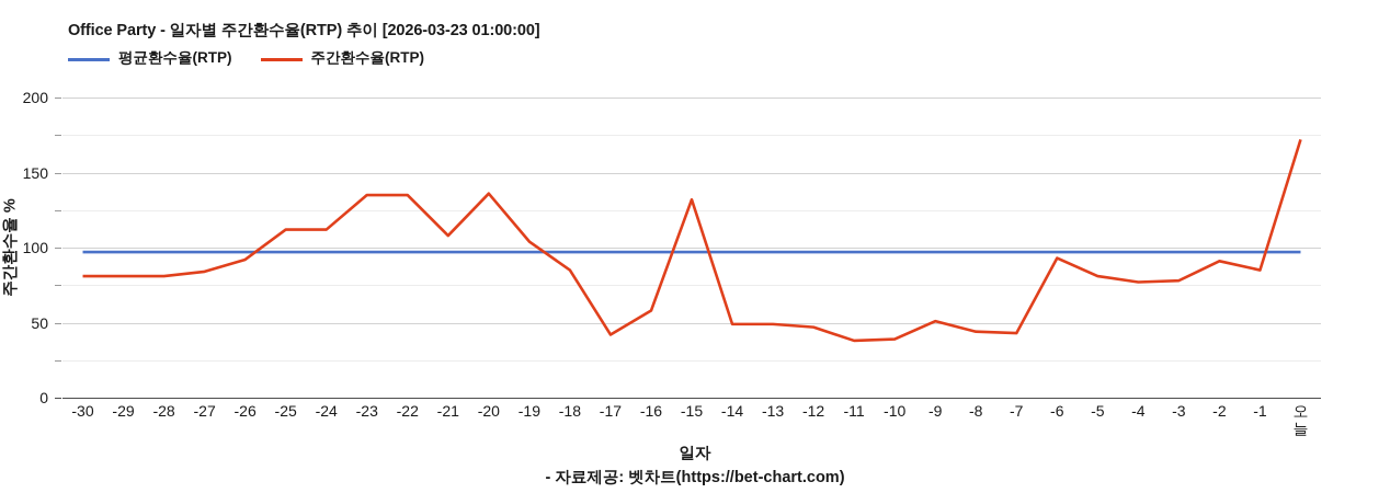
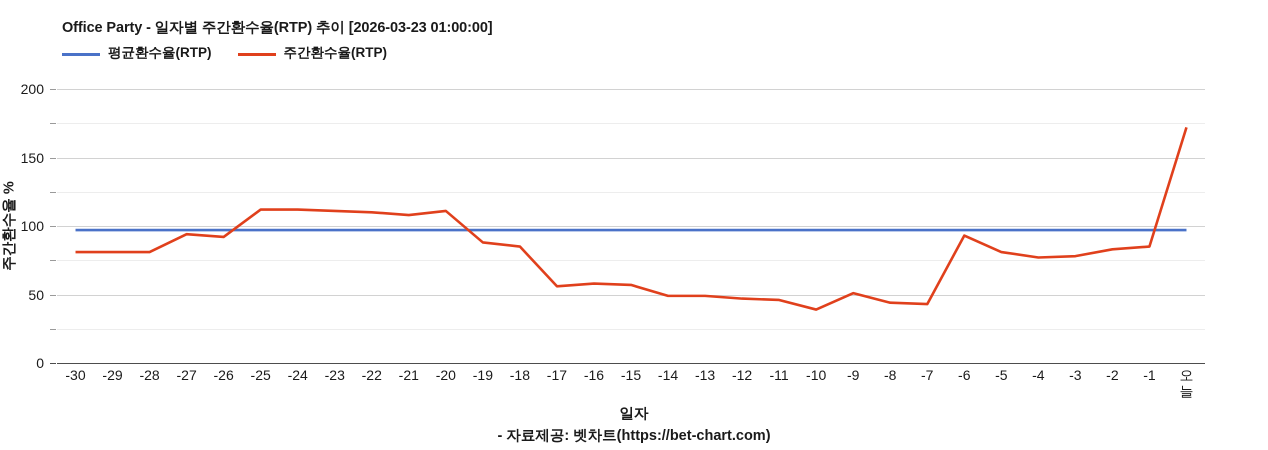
주간환수율(RTP)/-27: 84 -> 94
주간환수율(RTP)/-23: 135 -> 111
주간환수율(RTP)/-22: 135 -> 110
주간환수율(RTP)/-20: 136 -> 111
주간환수율(RTP)/-19: 104 -> 88
주간환수율(RTP)/-17: 42 -> 56
주간환수율(RTP)/-15: 132 -> 57
주간환수율(RTP)/-11: 38 -> 46
주간환수율(RTP)/-2: 91 -> 83
